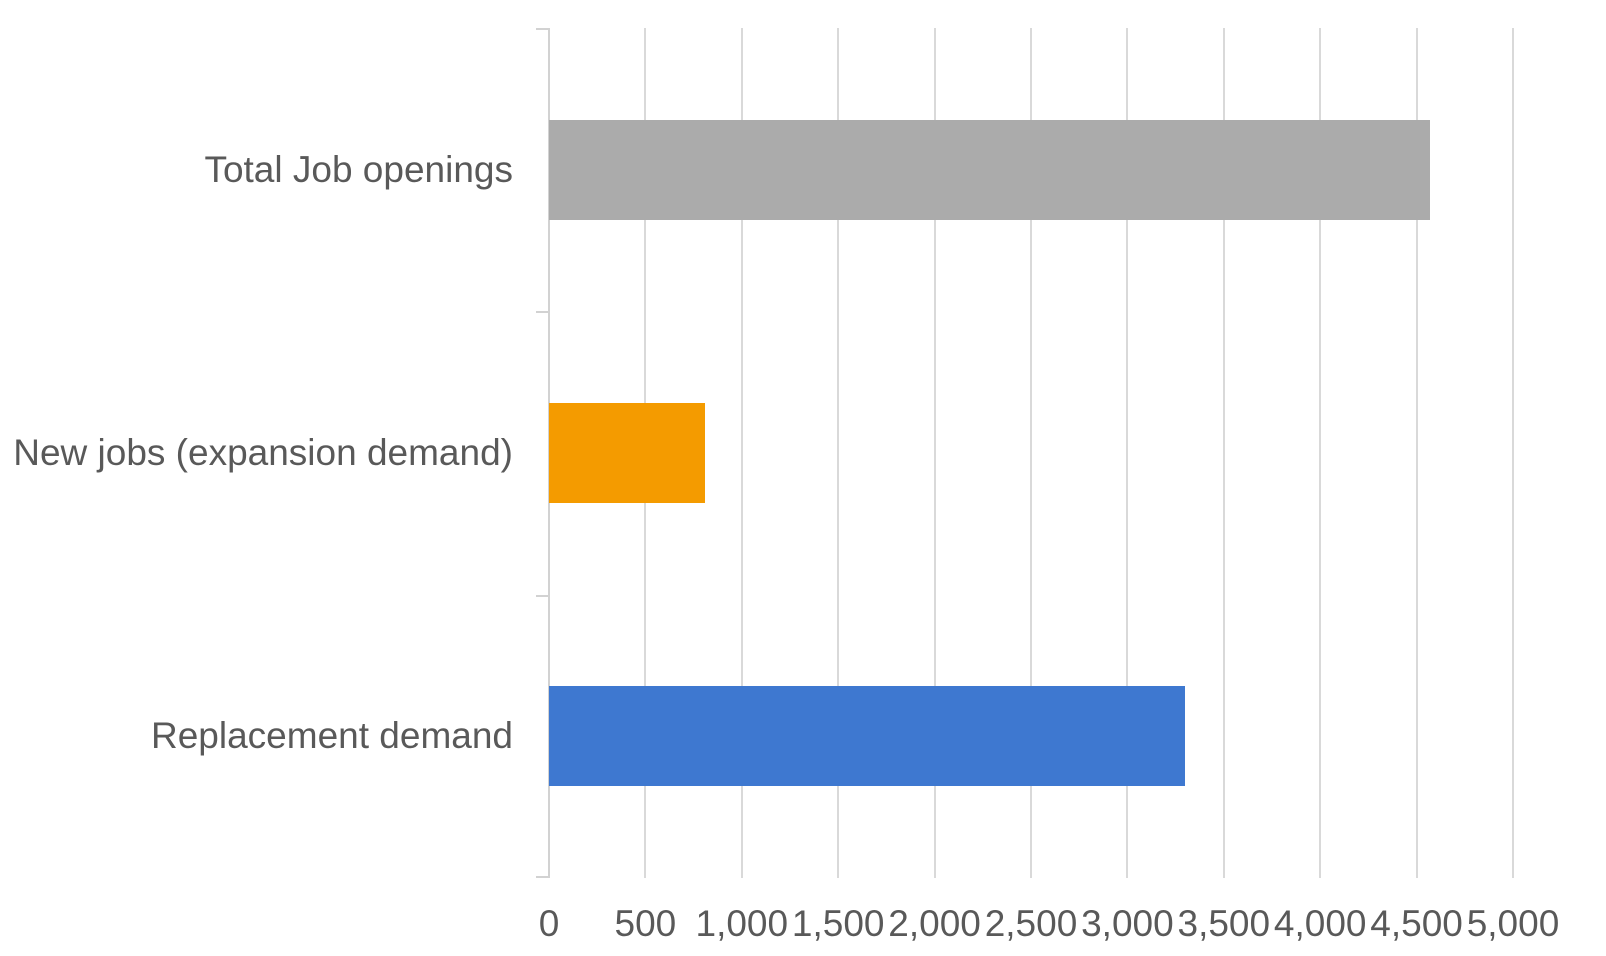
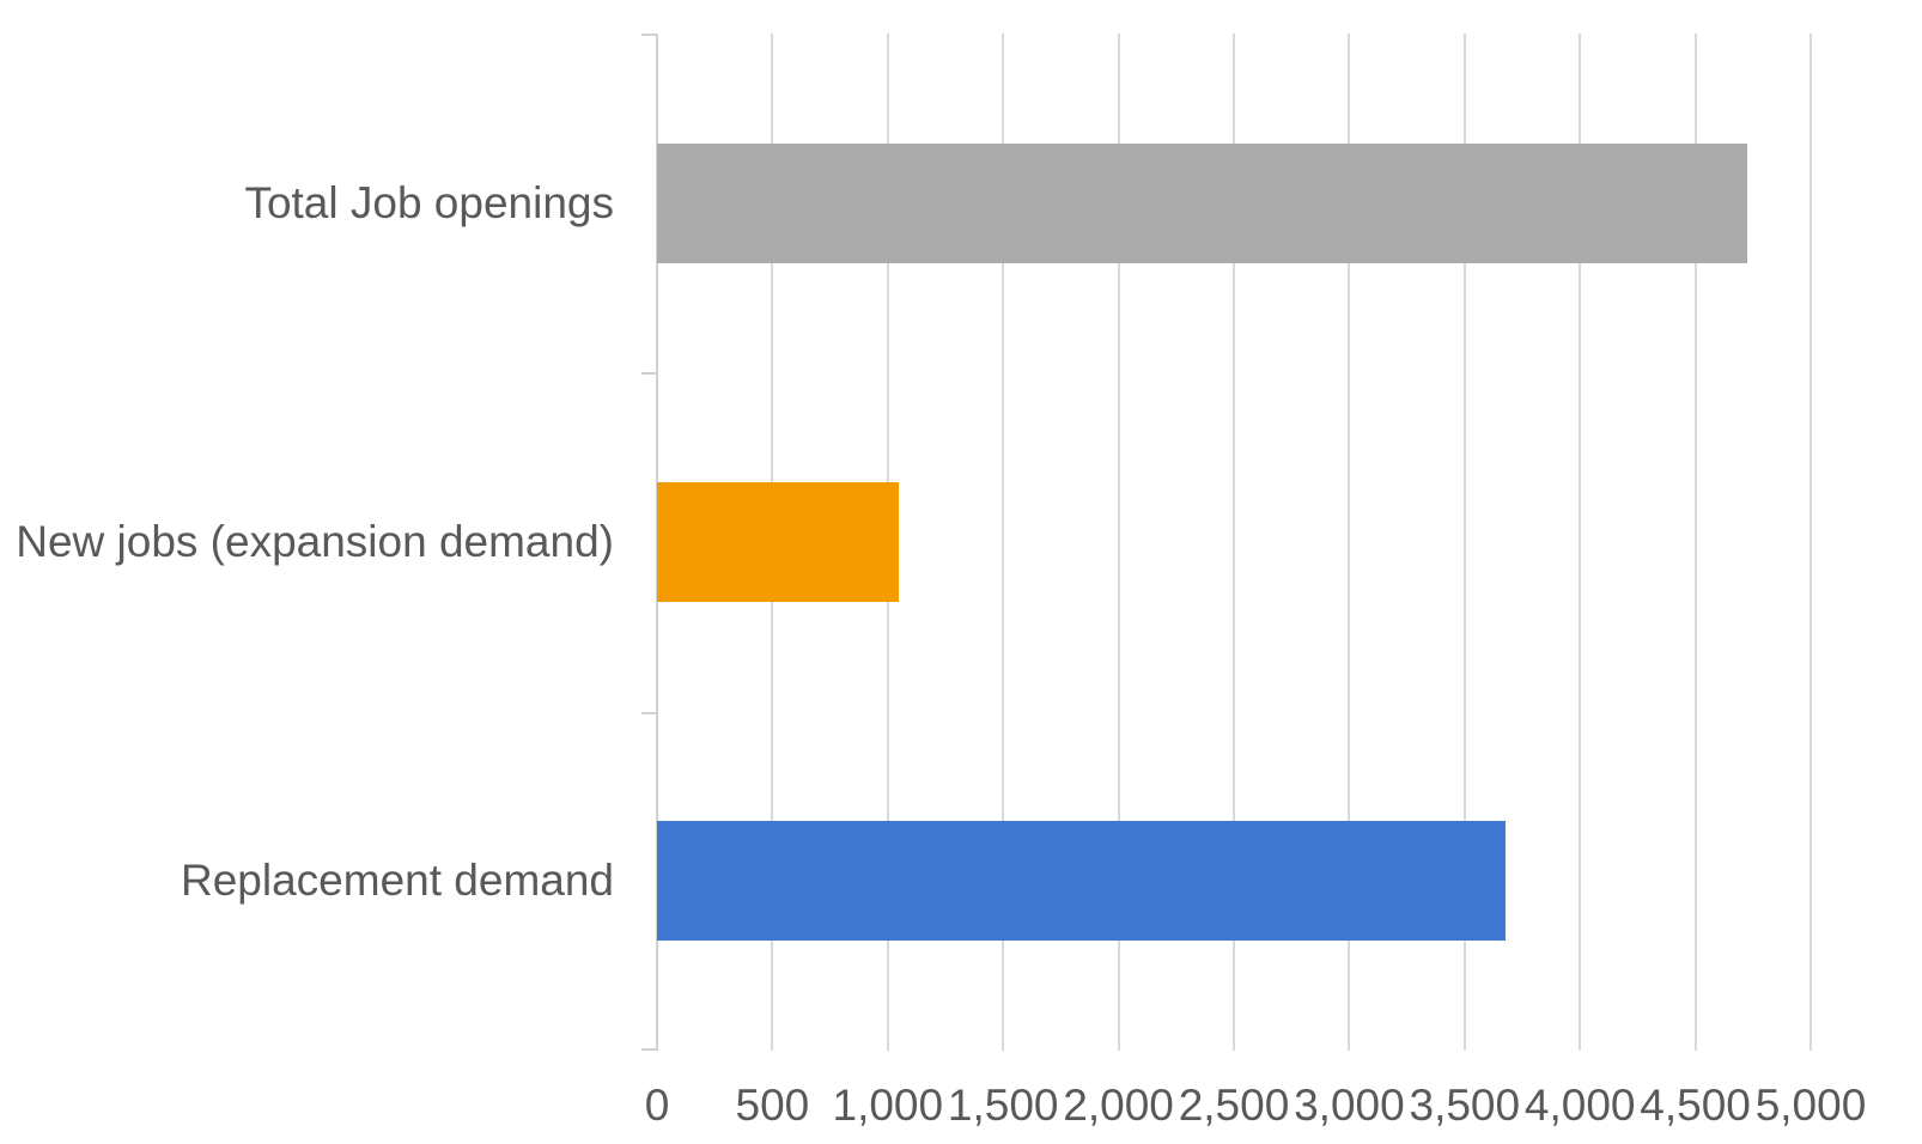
Total Job openings: 4570 -> 4720
New jobs (expansion demand): 810 -> 1050
Replacement demand: 3300 -> 3680
